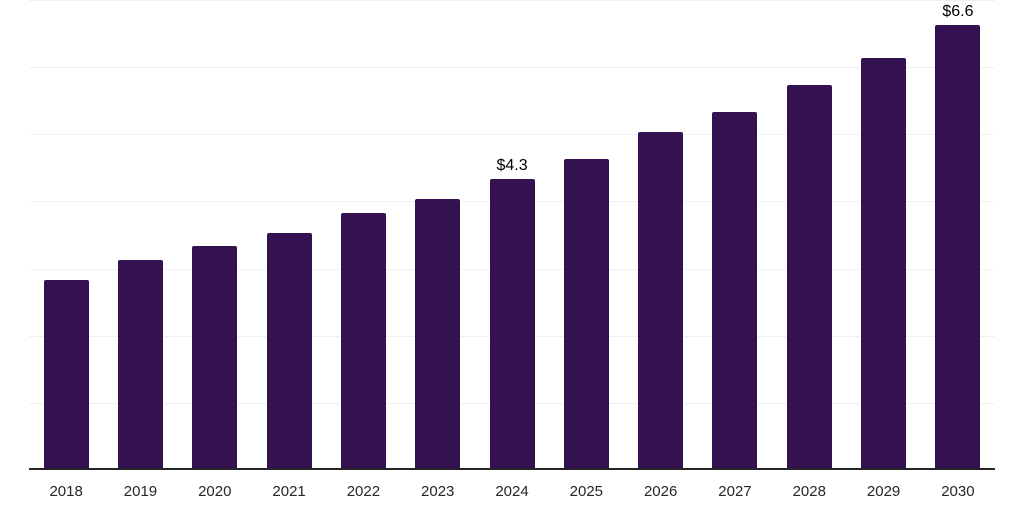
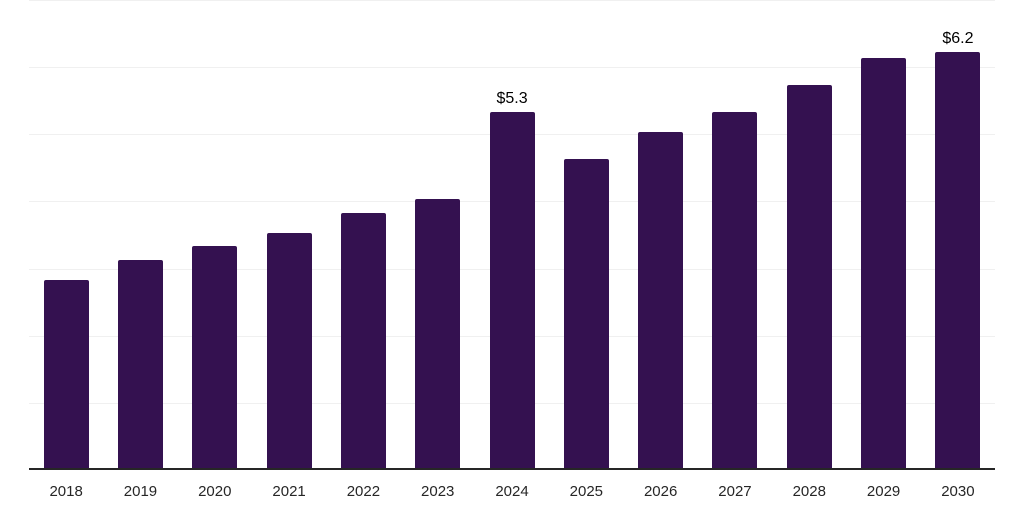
2024: $4.3 -> $5.3
2030: $6.6 -> $6.2
